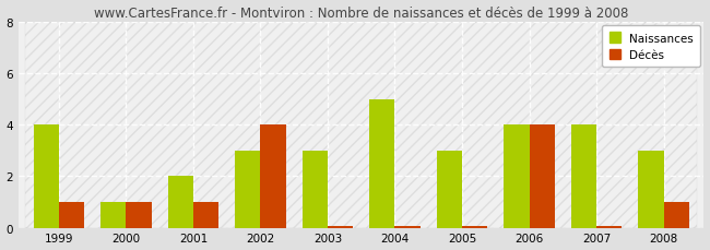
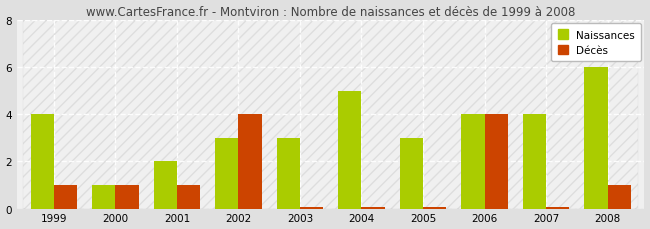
Naissances/2008: 3 -> 6
